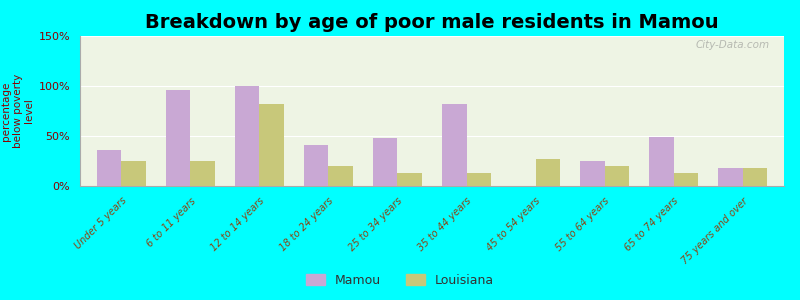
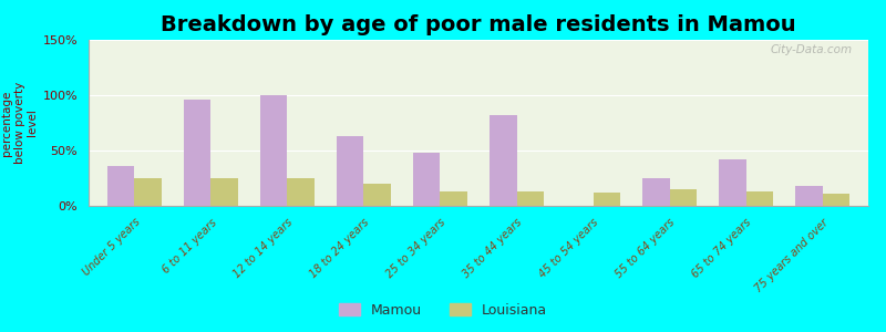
Louisiana/12 to 14 years: 82% -> 25%
Mamou/18 to 24 years: 41% -> 63%
Louisiana/45 to 54 years: 27% -> 12%
Louisiana/55 to 64 years: 20% -> 15%
Mamou/65 to 74 years: 49% -> 42%
Louisiana/75 years and over: 18% -> 11%
